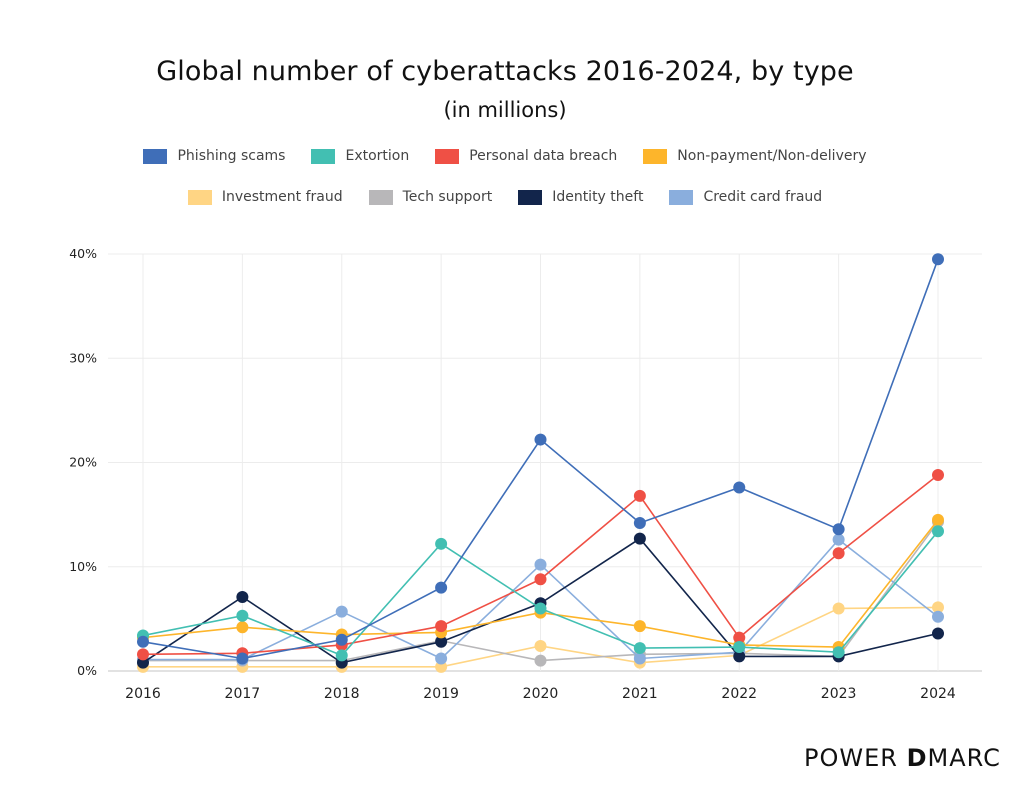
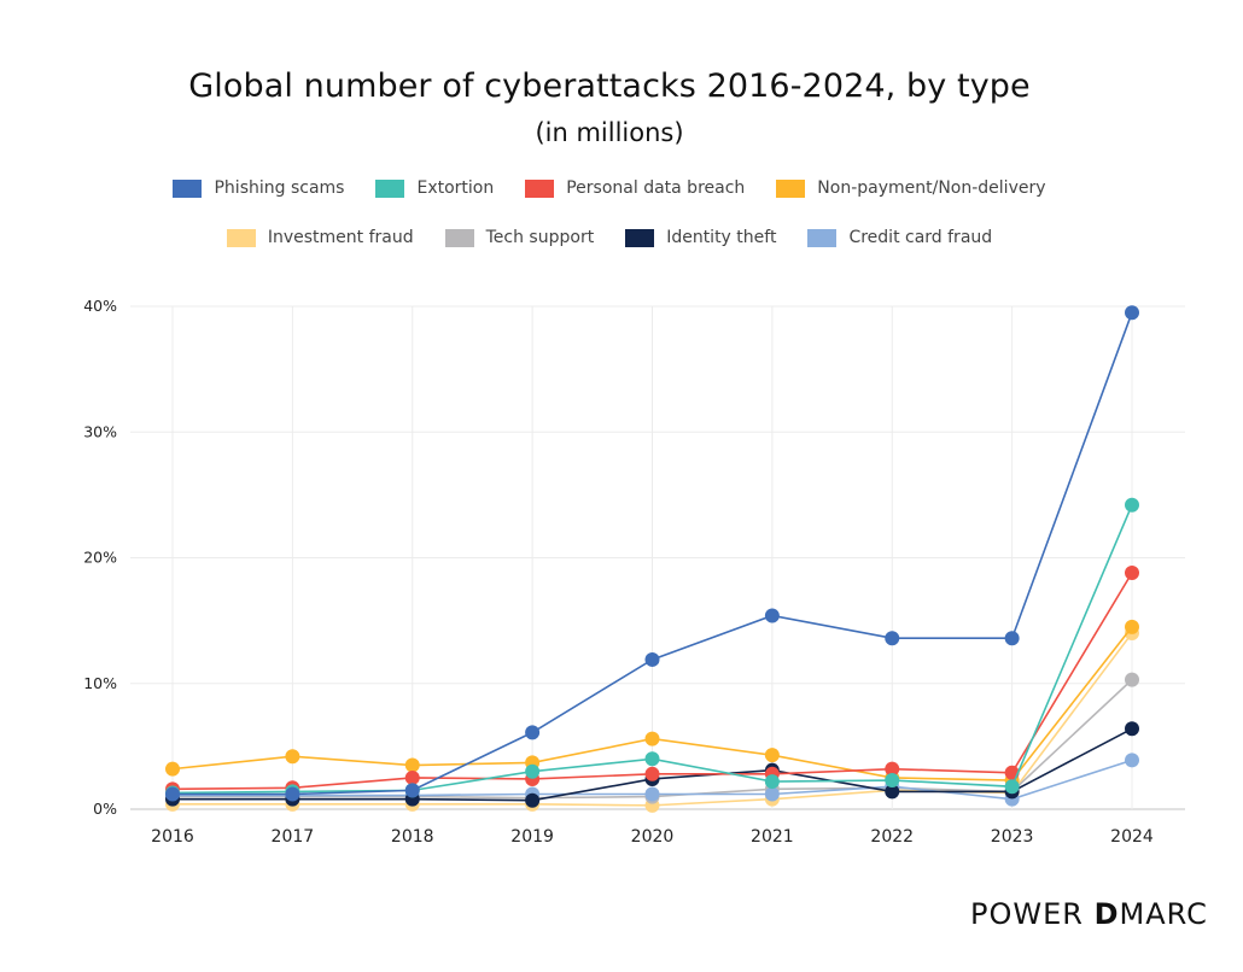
Phishing scams/2016: 2.8% -> 1.2%
Extortion/2016: 3.4% -> 1.3%
Extortion/2017: 5.3% -> 1.4%
Identity theft/2017: 7.1% -> 0.8%
Phishing scams/2018: 3.0% -> 1.5%
Credit card fraud/2018: 5.7% -> 1.1%
Phishing scams/2019: 8.0% -> 6.1%
Extortion/2019: 12.2% -> 3.0%
Personal data breach/2019: 4.3% -> 2.4%
Tech support/2019: 2.9% -> 0.9%
Identity theft/2019: 2.8% -> 0.7%
Phishing scams/2020: 22.2% -> 11.9%
Extortion/2020: 6.0% -> 4.0%
Personal data breach/2020: 8.8% -> 2.8%
Investment fraud/2020: 2.4% -> 0.3%
Identity theft/2020: 6.5% -> 2.4%
Credit card fraud/2020: 10.2% -> 1.2%
Phishing scams/2021: 14.2% -> 15.4%
Personal data breach/2021: 16.8% -> 2.8%
Identity theft/2021: 12.7% -> 3.1%
Phishing scams/2022: 17.6% -> 13.6%
Personal data breach/2023: 11.3% -> 2.9%
Investment fraud/2023: 6.0% -> 1.3%
Credit card fraud/2023: 12.6% -> 0.8%
Extortion/2024: 13.4% -> 24.2%
Investment fraud/2024: 6.1% -> 14.0%
Tech support/2024: 14.3% -> 10.3%
Identity theft/2024: 3.6% -> 6.4%
Credit card fraud/2024: 5.2% -> 3.9%
